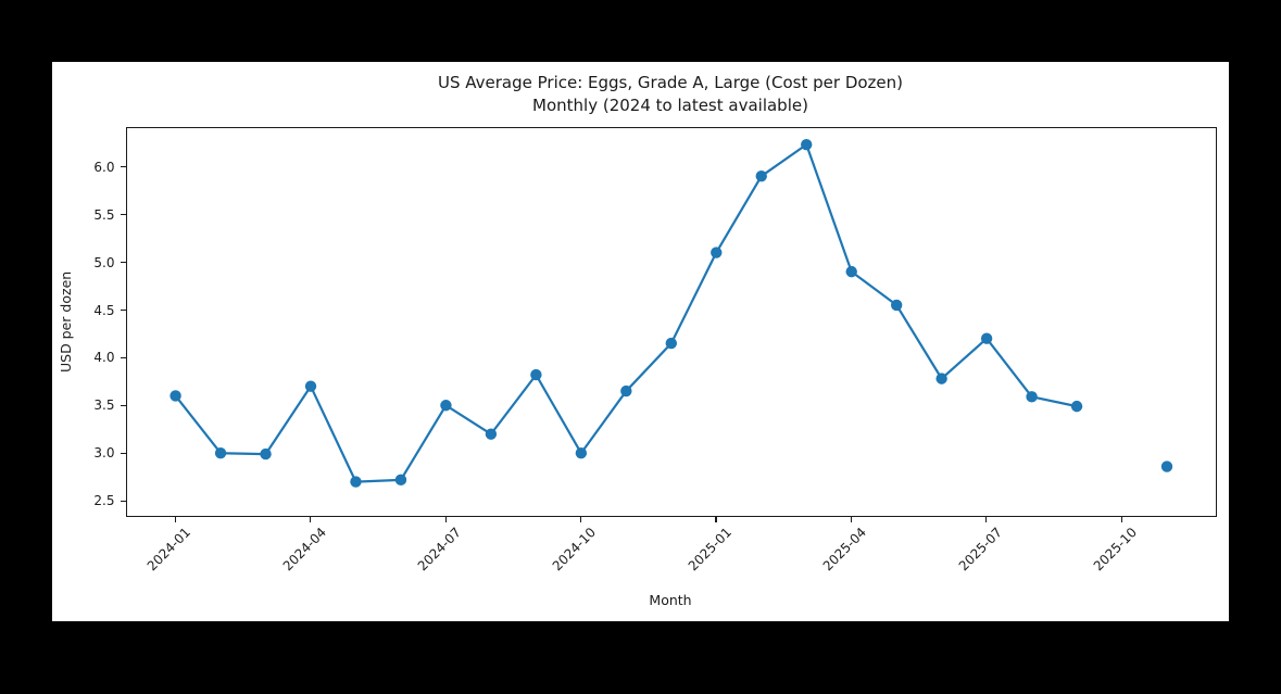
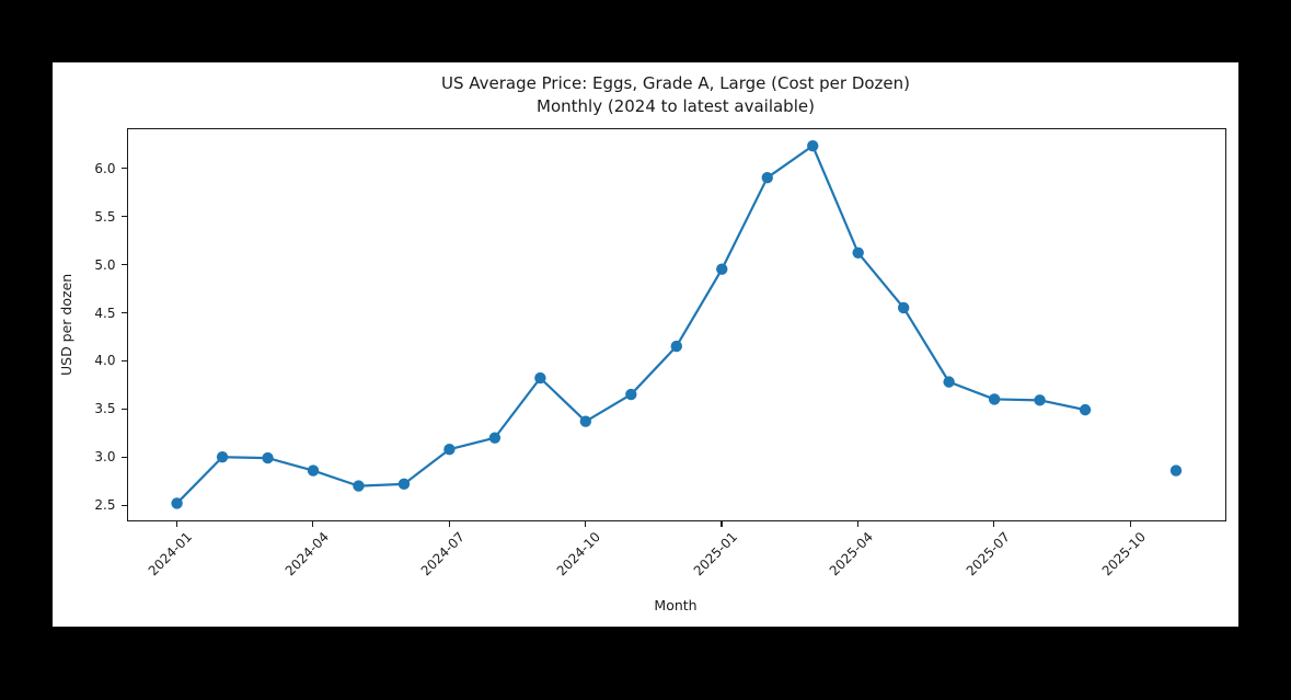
2024-01: 3.6 -> 2.5
2024-04: 3.7 -> 2.9
2024-07: 3.5 -> 3.1
2024-10: 3.0 -> 3.4
2025-01: 5.1 -> 5.0
2025-04: 4.9 -> 5.1
2025-07: 4.2 -> 3.6
